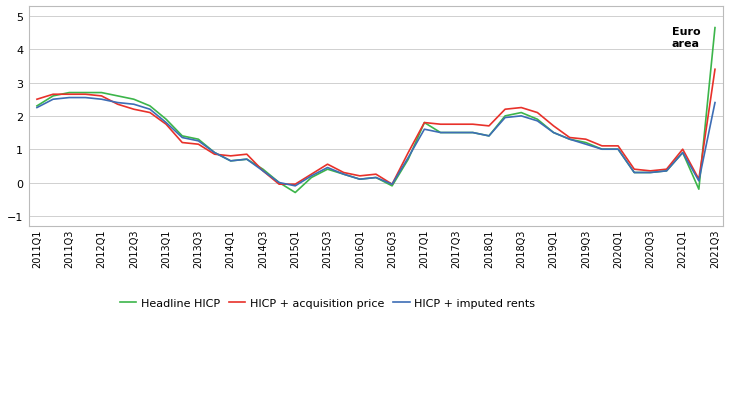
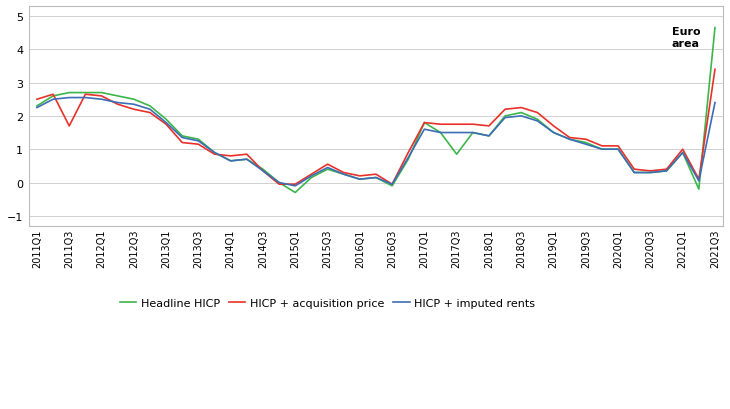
HICP + acquisition price/2011Q3: 2.65 -> 1.70
Headline HICP/2017Q3: 1.50 -> 0.85
